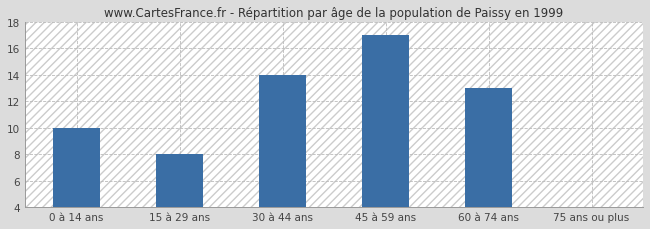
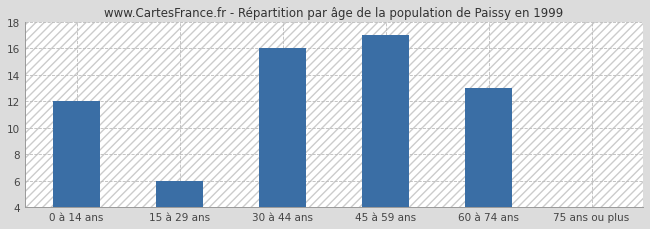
0 à 14 ans: 10 -> 12
15 à 29 ans: 8 -> 6
30 à 44 ans: 14 -> 16
